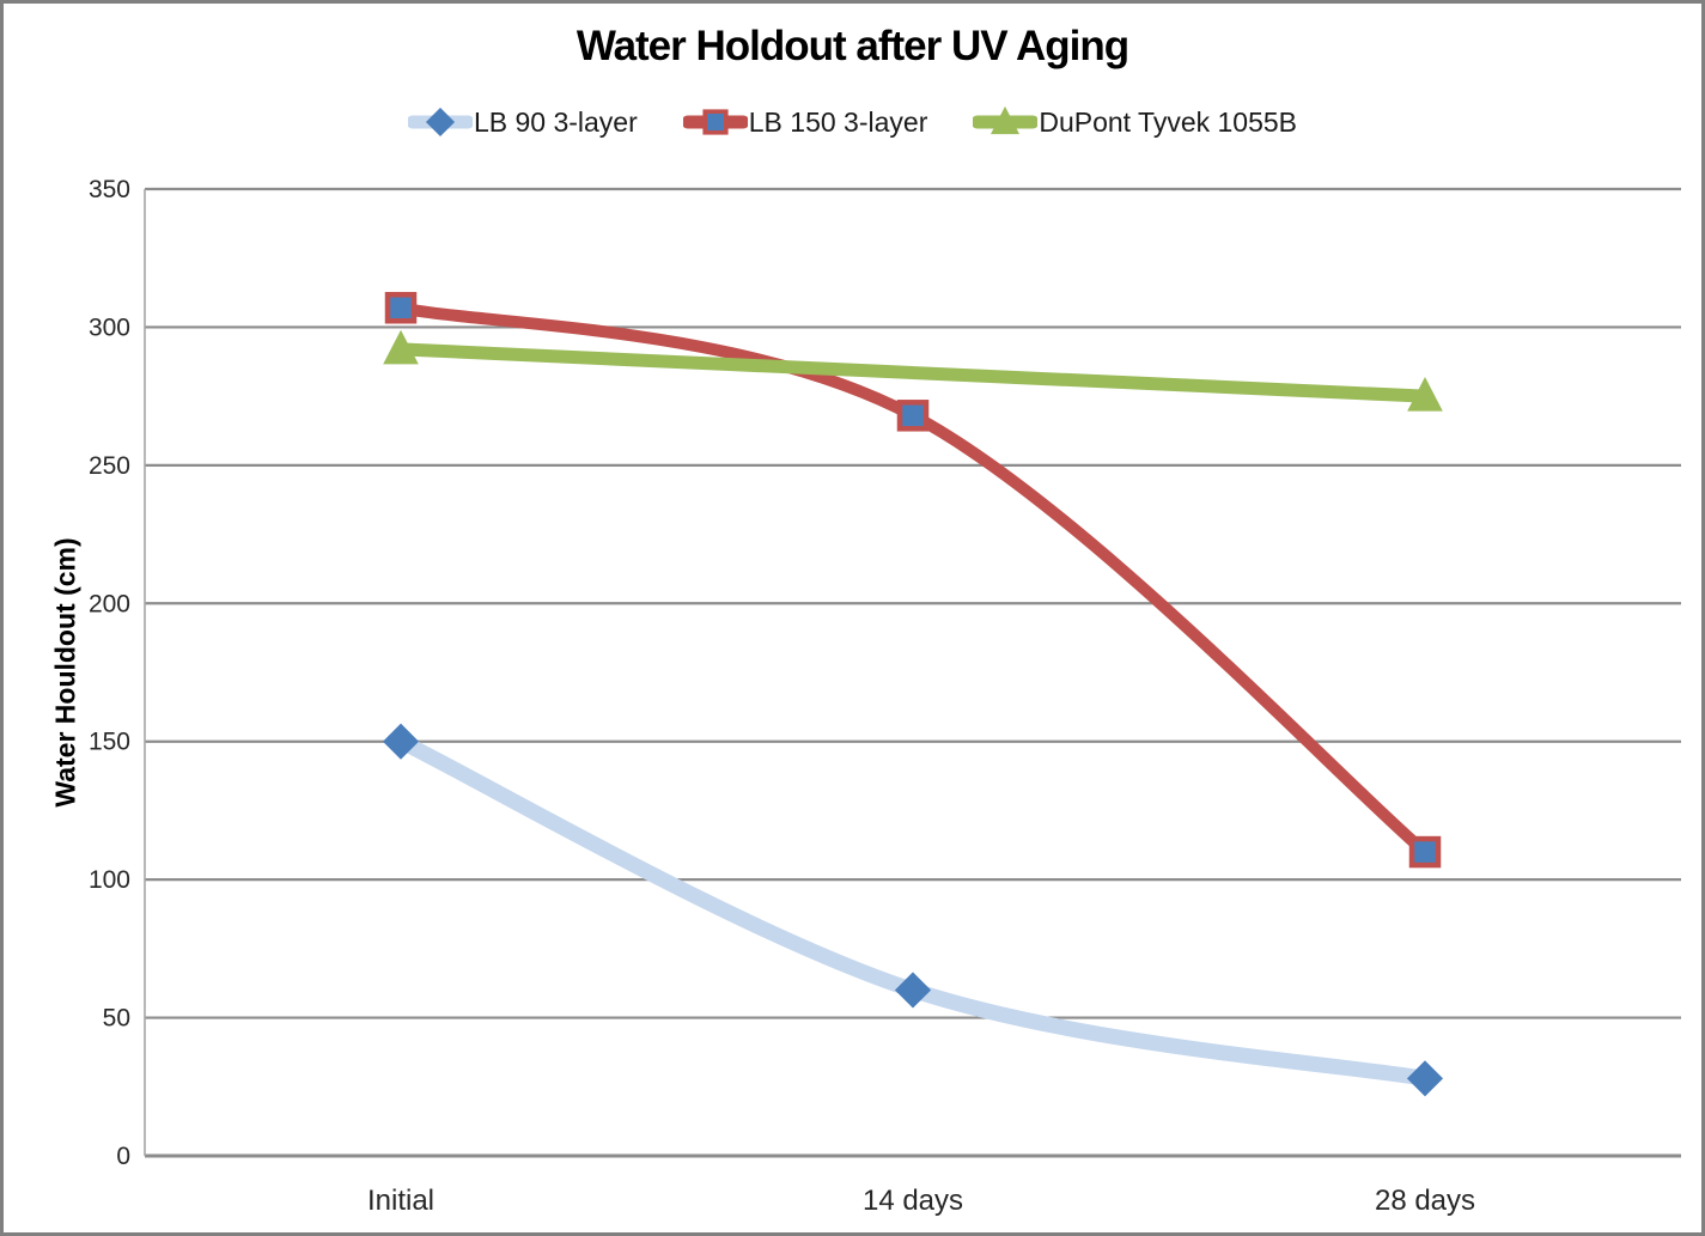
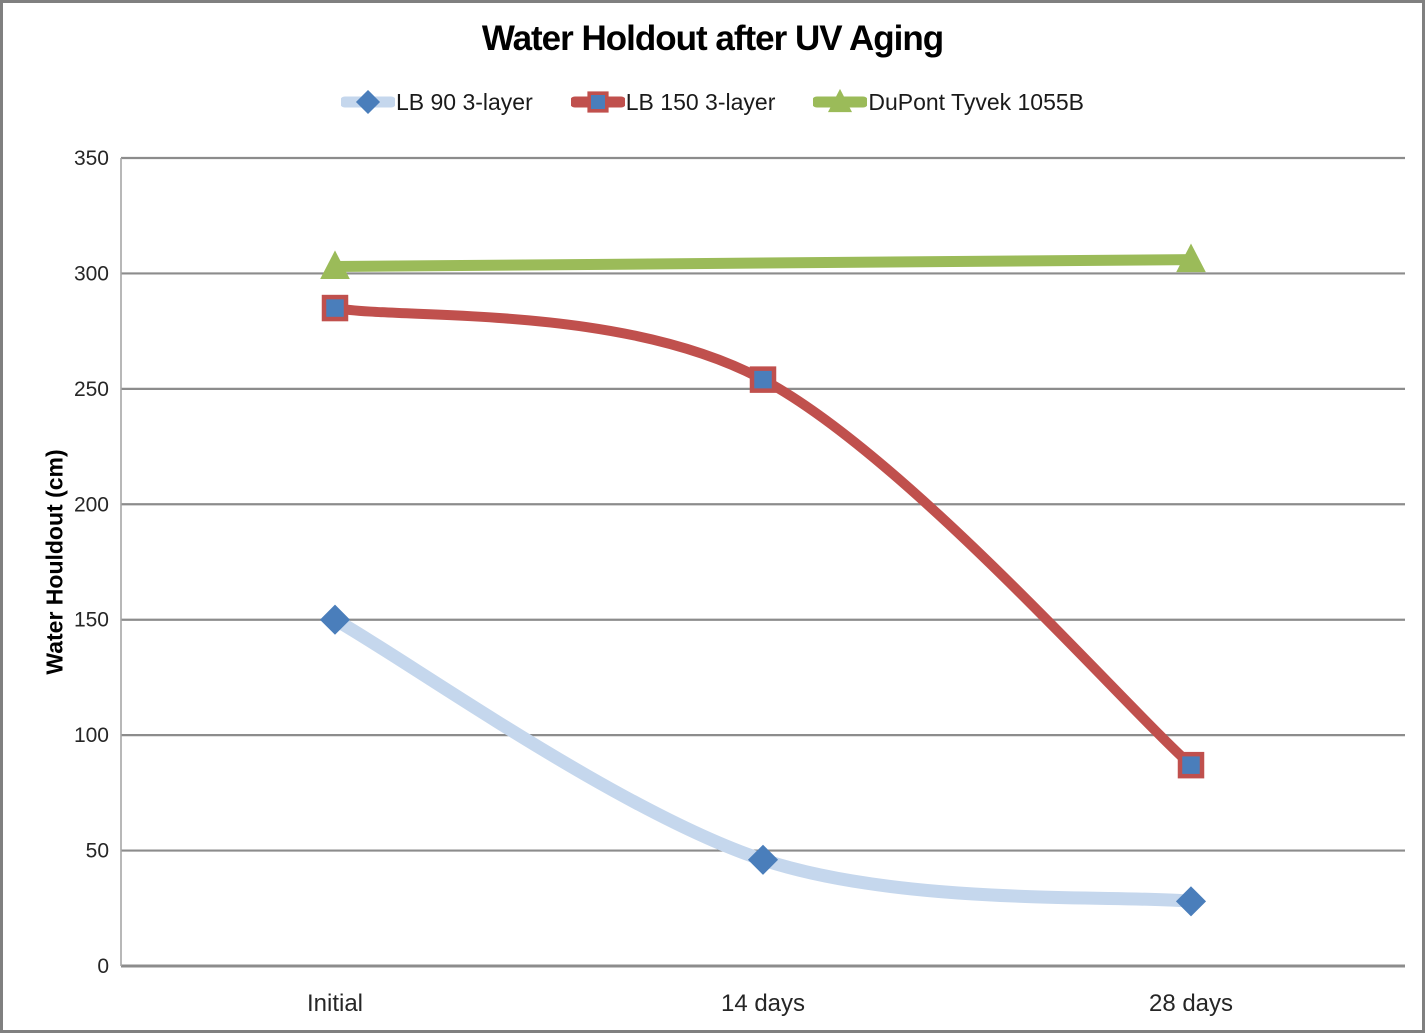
LB 150 3-layer/Initial: 307 -> 285
DuPont Tyvek 1055B/Initial: 292 -> 303
LB 90 3-layer/14 days: 60 -> 46
LB 150 3-layer/14 days: 268 -> 254
LB 150 3-layer/28 days: 110 -> 87
DuPont Tyvek 1055B/28 days: 275 -> 306
